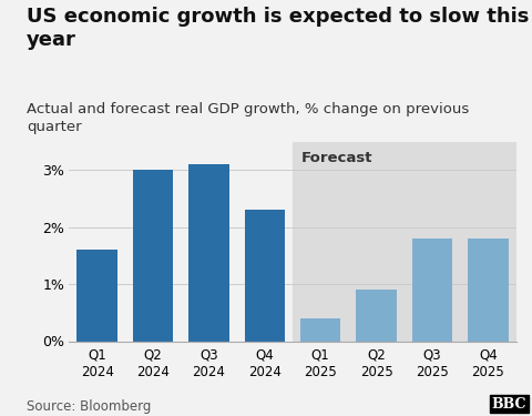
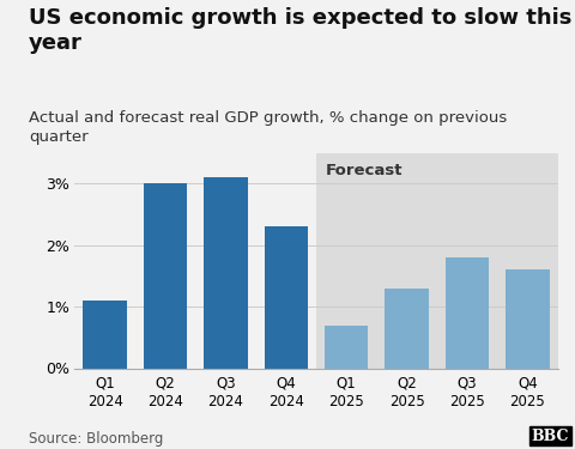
Q1 2024: 1.6% -> 1.1%
Q1 2025: 0.4% -> 0.7%
Q2 2025: 0.9% -> 1.3%
Q4 2025: 1.8% -> 1.6%
